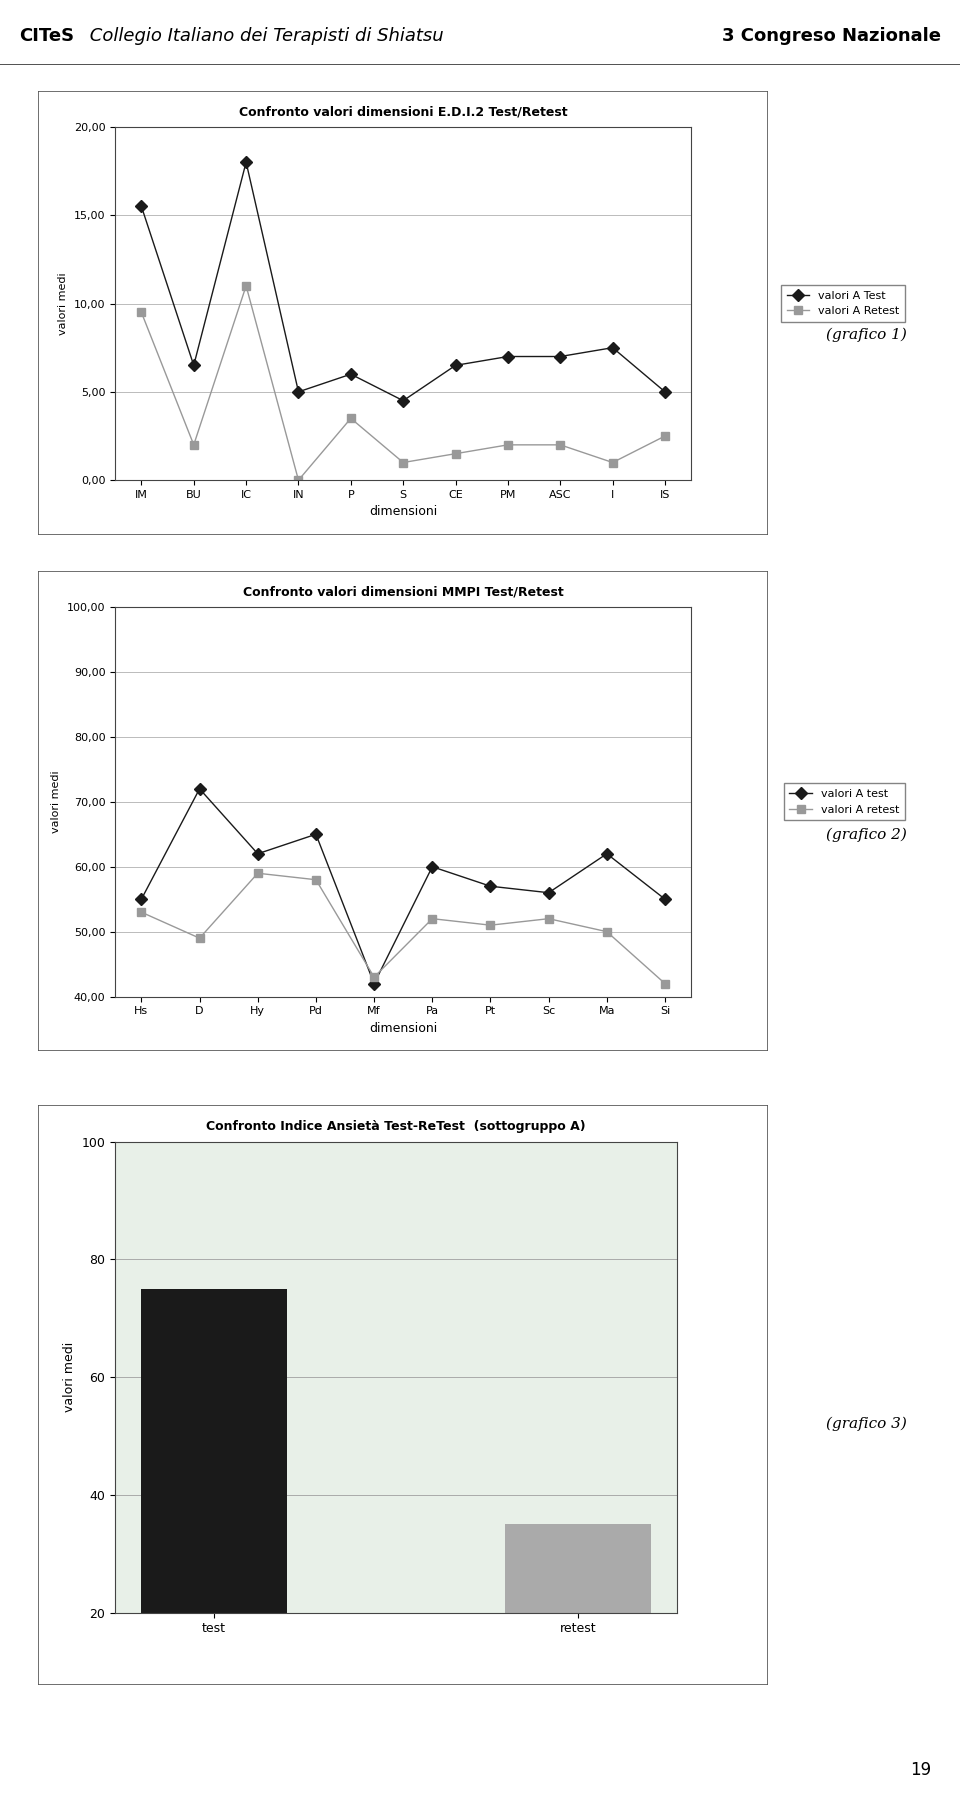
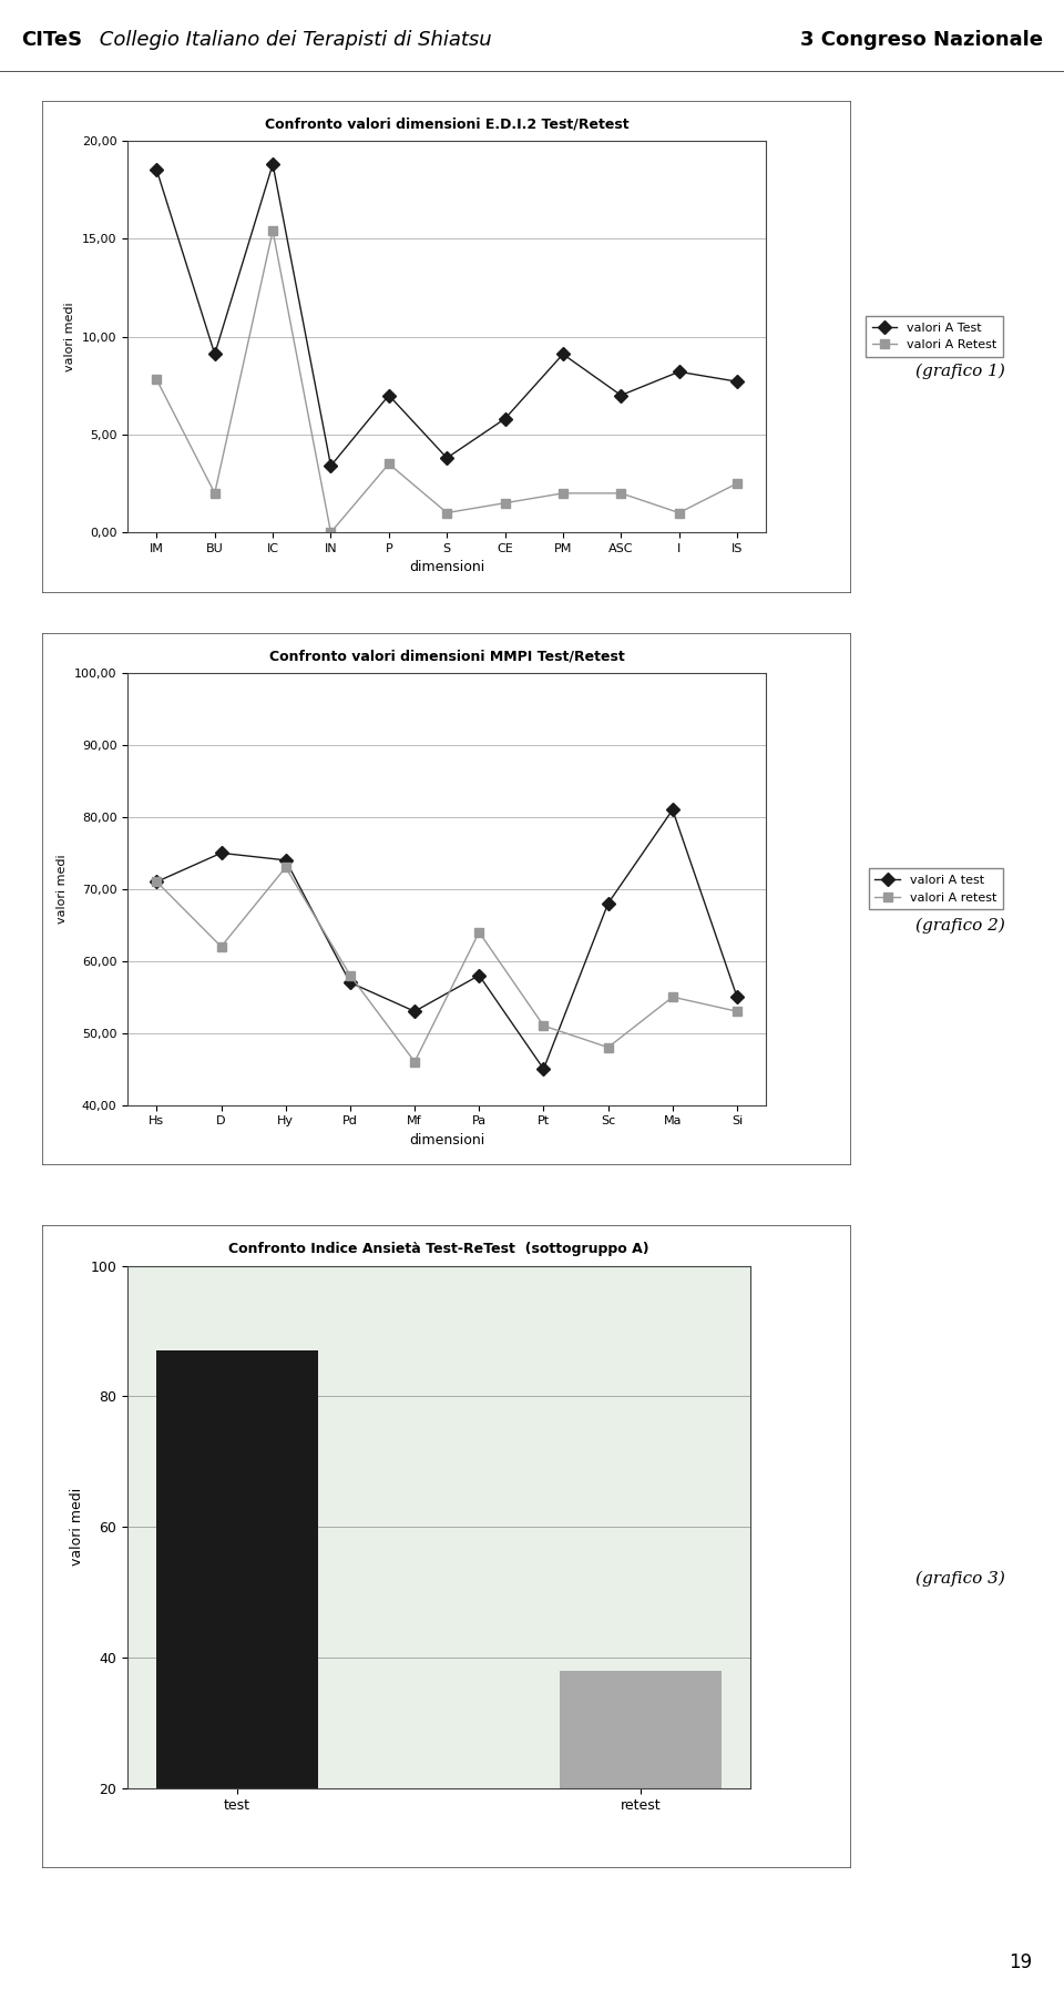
Confronto valori dimensioni E.D.I.2 Test/Retest/valori A Test/IM: 15,5 -> 18,5
Confronto valori dimensioni E.D.I.2 Test/Retest/valori A Retest/IM: 9,5 -> 7,8
Confronto valori dimensioni E.D.I.2 Test/Retest/valori A Test/BU: 6,5 -> 9,1
Confronto valori dimensioni E.D.I.2 Test/Retest/valori A Test/IC: 18,0 -> 18,8
Confronto valori dimensioni E.D.I.2 Test/Retest/valori A Retest/IC: 11,0 -> 15,4
Confronto valori dimensioni E.D.I.2 Test/Retest/valori A Test/IN: 5,0 -> 3,4
Confronto valori dimensioni E.D.I.2 Test/Retest/valori A Test/P: 6,0 -> 7,0
Confronto valori dimensioni E.D.I.2 Test/Retest/valori A Test/S: 4,5 -> 3,8
Confronto valori dimensioni E.D.I.2 Test/Retest/valori A Test/CE: 6,5 -> 5,8
Confronto valori dimensioni E.D.I.2 Test/Retest/valori A Test/PM: 7,0 -> 9,1
Confronto valori dimensioni E.D.I.2 Test/Retest/valori A Test/I: 7,5 -> 8,2
Confronto valori dimensioni E.D.I.2 Test/Retest/valori A Test/IS: 5,0 -> 7,7
Confronto valori dimensioni MMPI Test/Retest/valori A test/Hs: 55 -> 71
Confronto valori dimensioni MMPI Test/Retest/valori A retest/Hs: 53 -> 71
Confronto valori dimensioni MMPI Test/Retest/valori A test/D: 72 -> 75
Confronto valori dimensioni MMPI Test/Retest/valori A retest/D: 49 -> 62
Confronto valori dimensioni MMPI Test/Retest/valori A test/Hy: 62 -> 74
Confronto valori dimensioni MMPI Test/Retest/valori A retest/Hy: 59 -> 73
Confronto valori dimensioni MMPI Test/Retest/valori A test/Pd: 65 -> 57
Confronto valori dimensioni MMPI Test/Retest/valori A test/Mf: 42 -> 53
Confronto valori dimensioni MMPI Test/Retest/valori A retest/Mf: 43 -> 46
Confronto valori dimensioni MMPI Test/Retest/valori A test/Pa: 60 -> 58
Confronto valori dimensioni MMPI Test/Retest/valori A retest/Pa: 52 -> 64
Confronto valori dimensioni MMPI Test/Retest/valori A test/Pt: 57 -> 45
Confronto valori dimensioni MMPI Test/Retest/valori A test/Sc: 56 -> 68
Confronto valori dimensioni MMPI Test/Retest/valori A retest/Sc: 52 -> 48
Confronto valori dimensioni MMPI Test/Retest/valori A test/Ma: 62 -> 81
Confronto valori dimensioni MMPI Test/Retest/valori A retest/Ma: 50 -> 55
Confronto valori dimensioni MMPI Test/Retest/valori A retest/Si: 42 -> 53
Confronto Indice Ansietà Test-ReTest (sottogruppo A)/test: 75 -> 87
Confronto Indice Ansietà Test-ReTest (sottogruppo A)/retest: 35 -> 38
